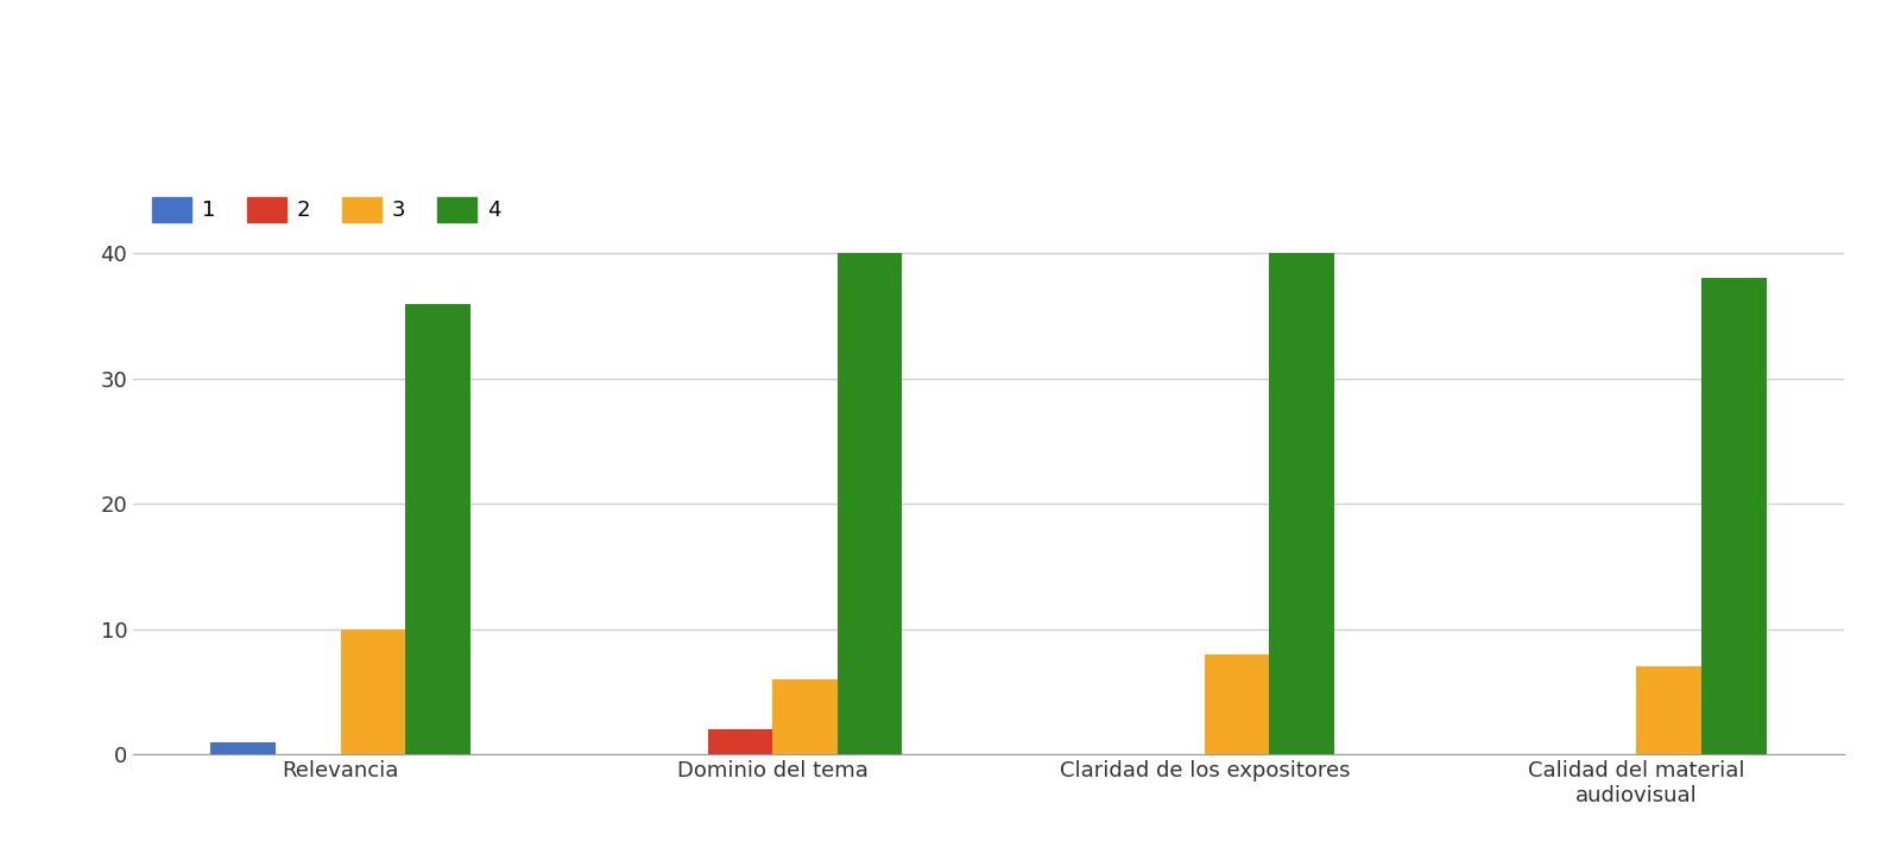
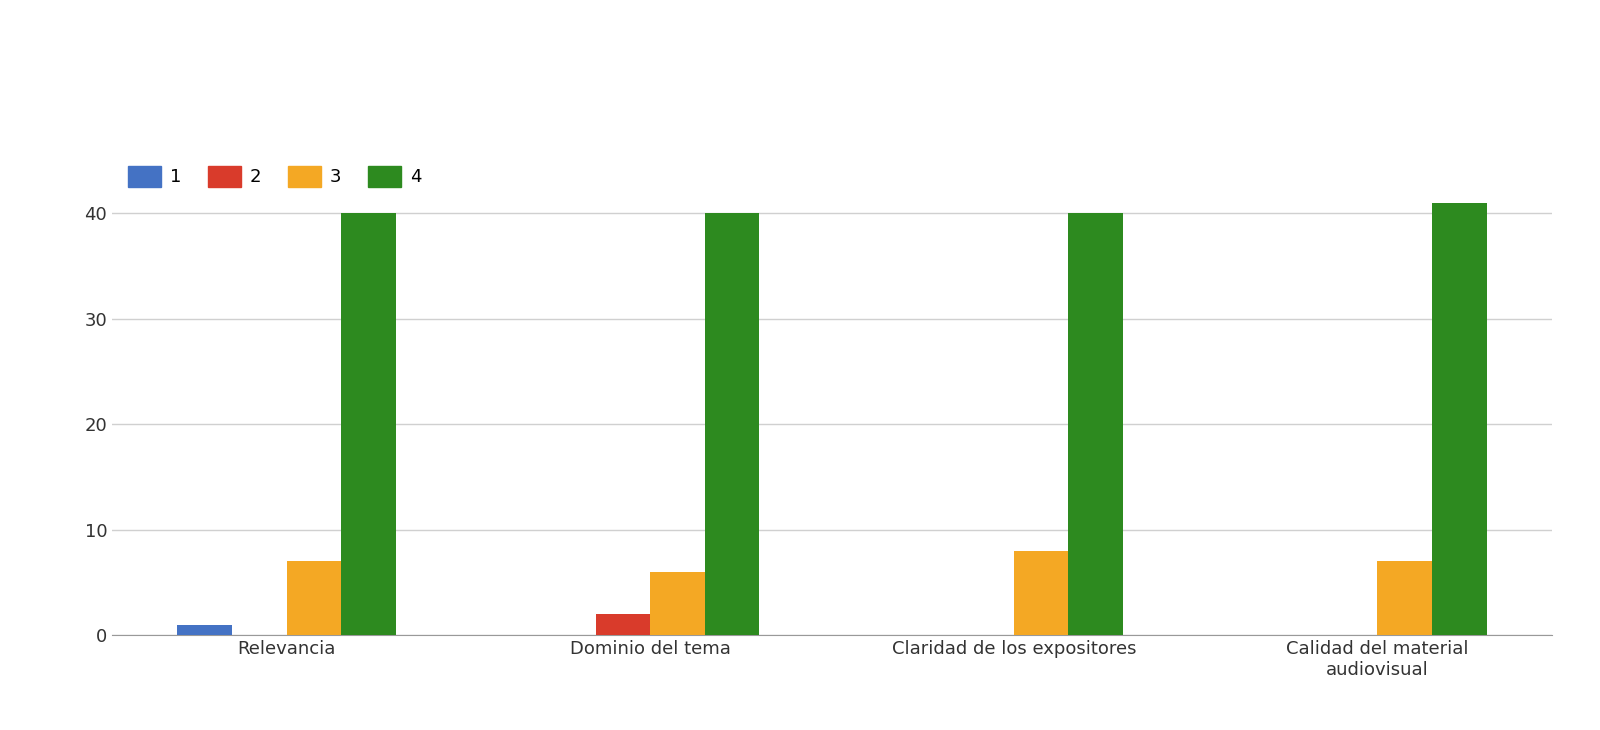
3/Relevancia: 10 -> 7
4/Relevancia: 36 -> 40
4/Calidad del material audiovisual: 38 -> 41
